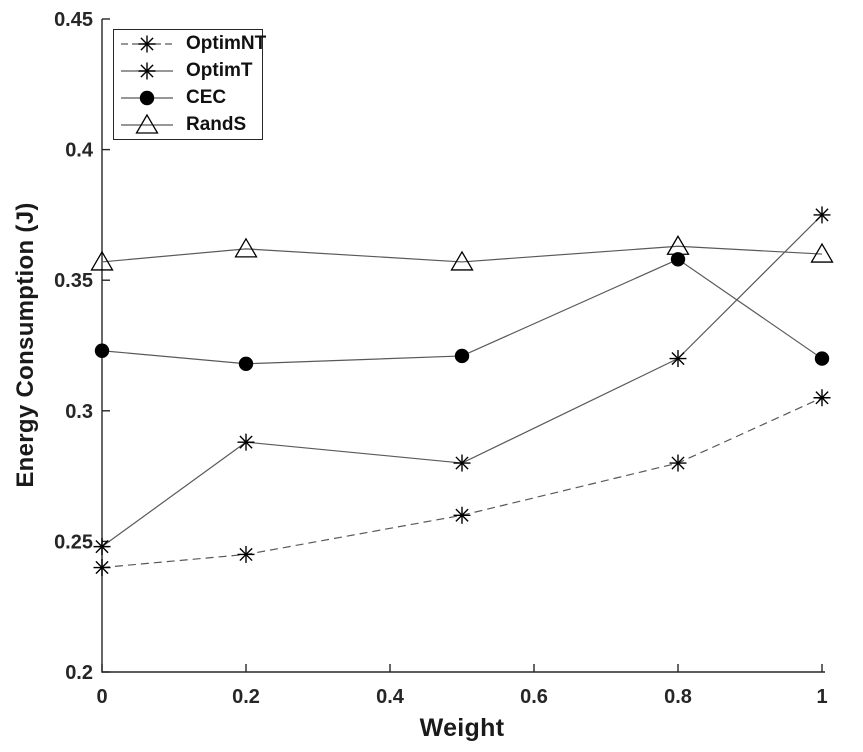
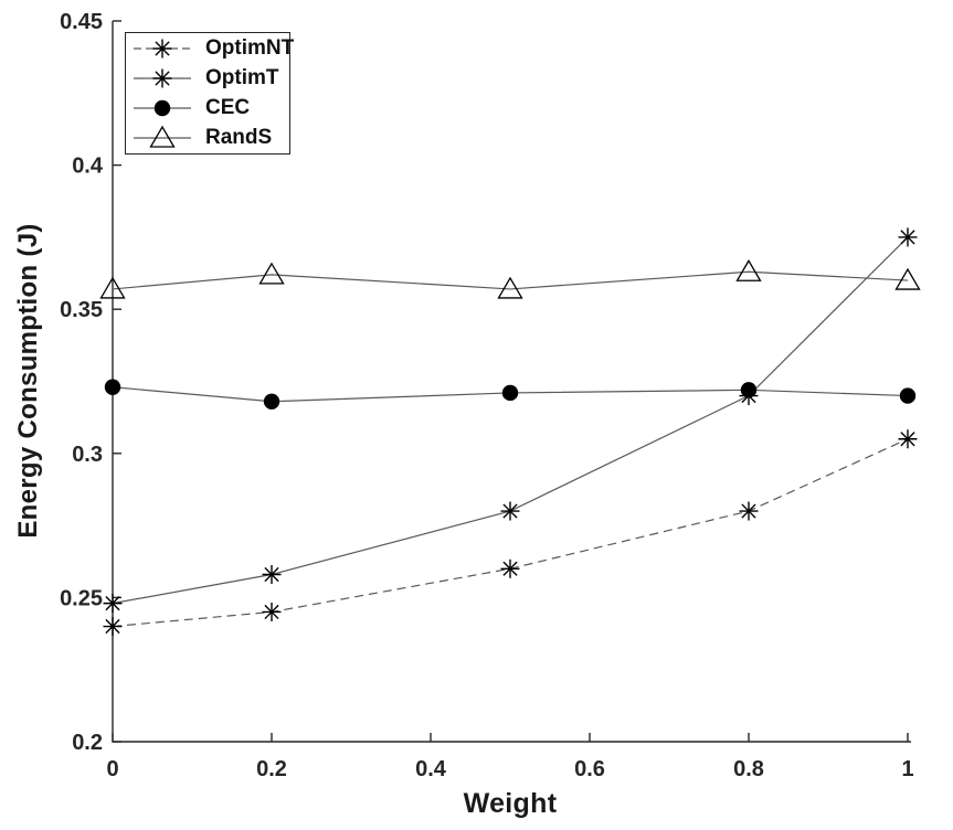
OptimT/0.2: 0.288 -> 0.258
CEC/0.8: 0.358 -> 0.322
